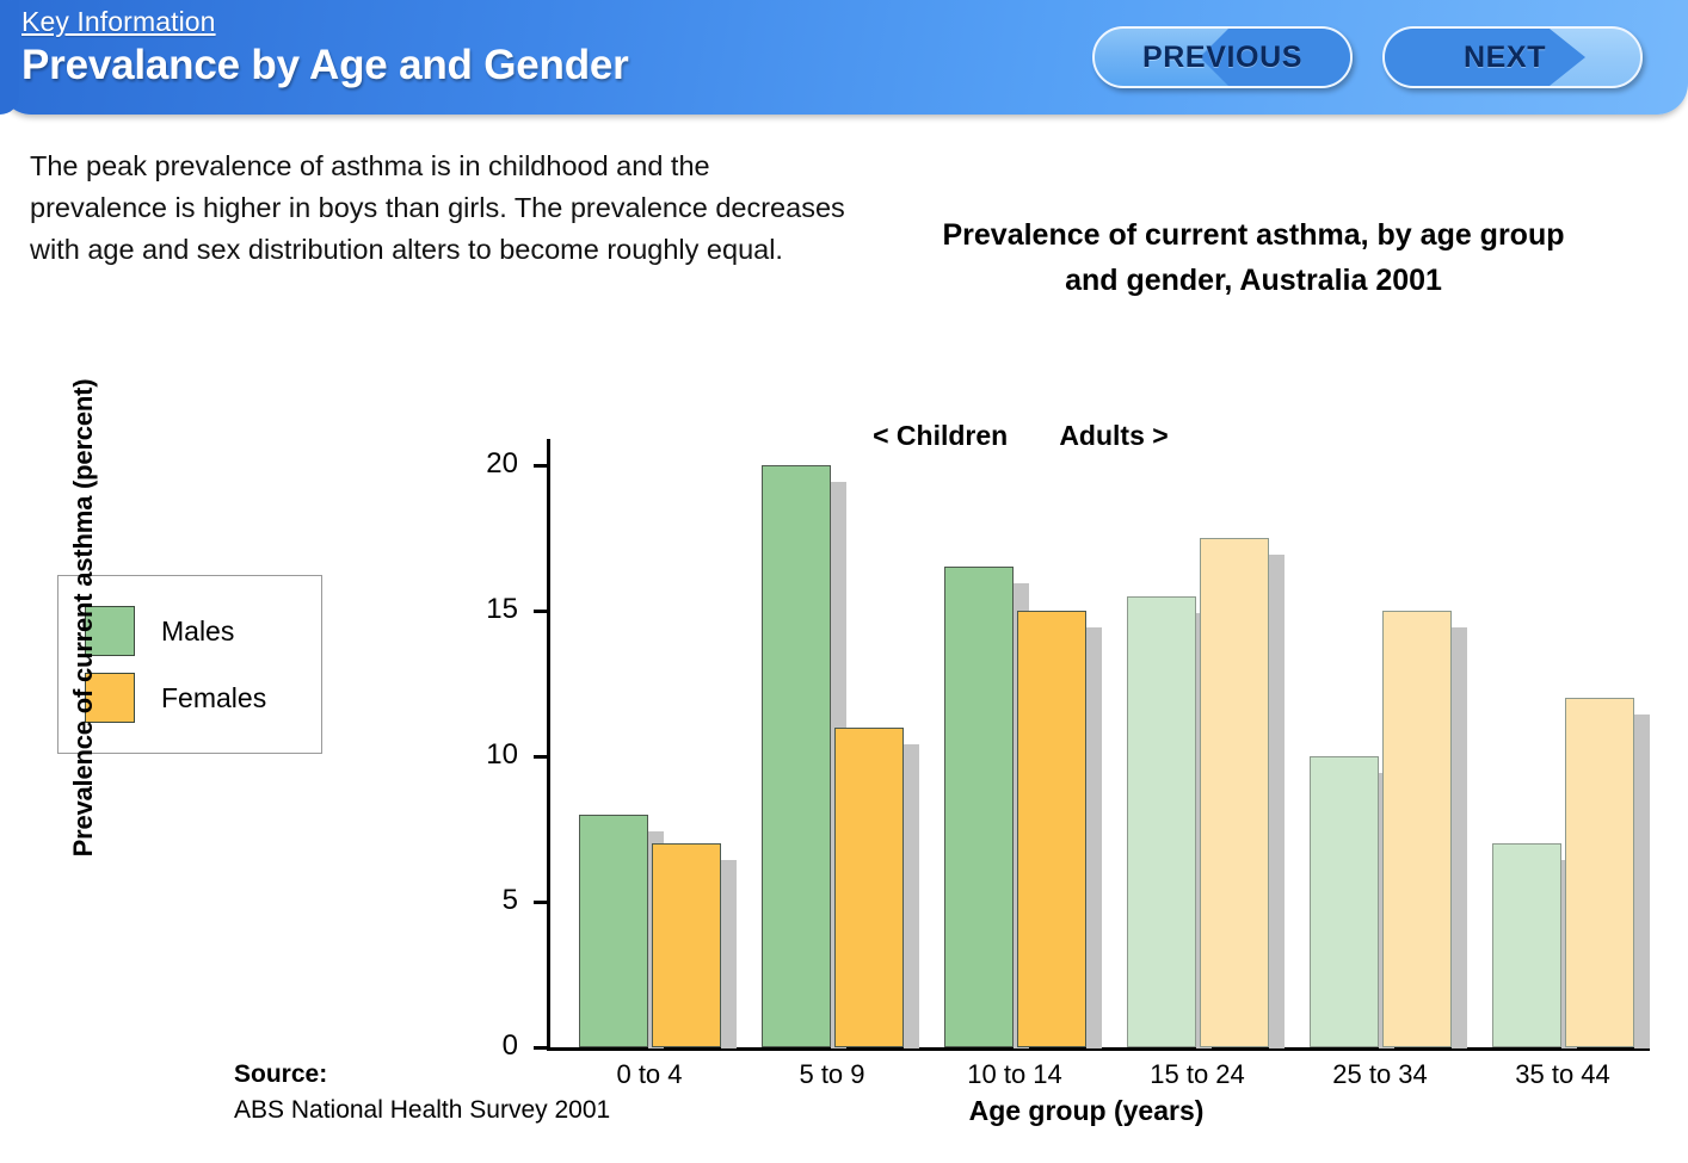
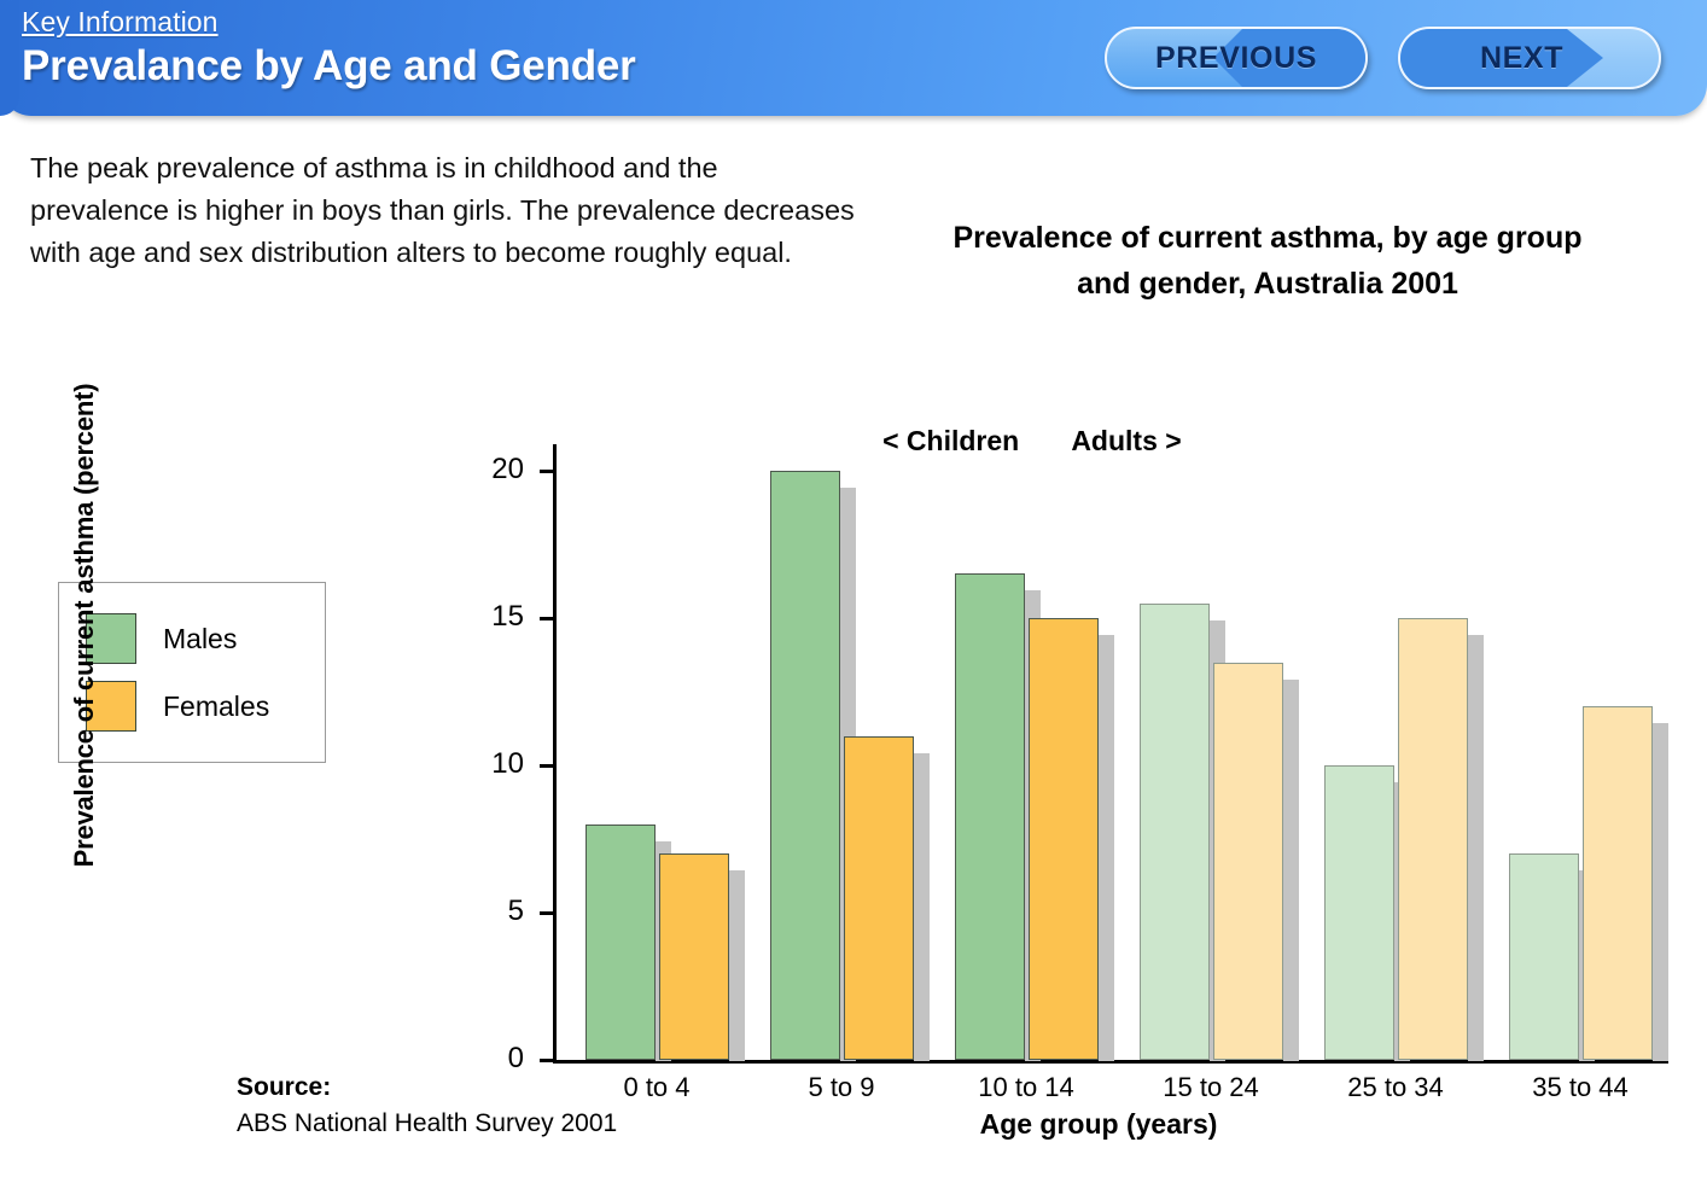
Females/15 to 24: 17.5 -> 13.5
